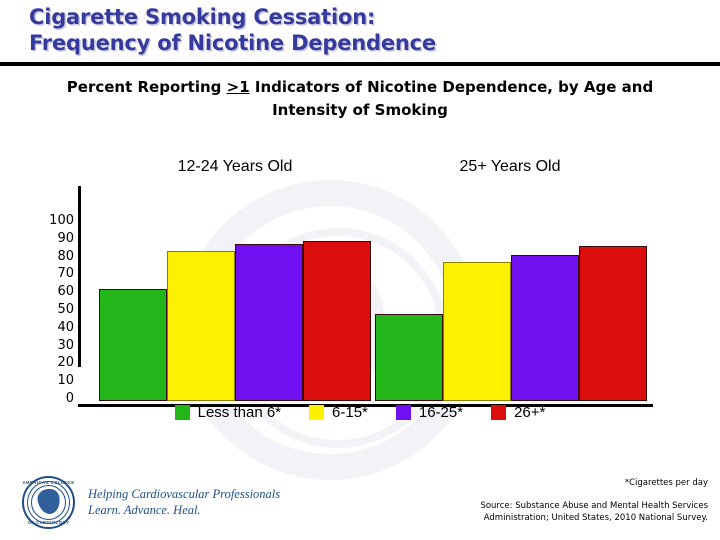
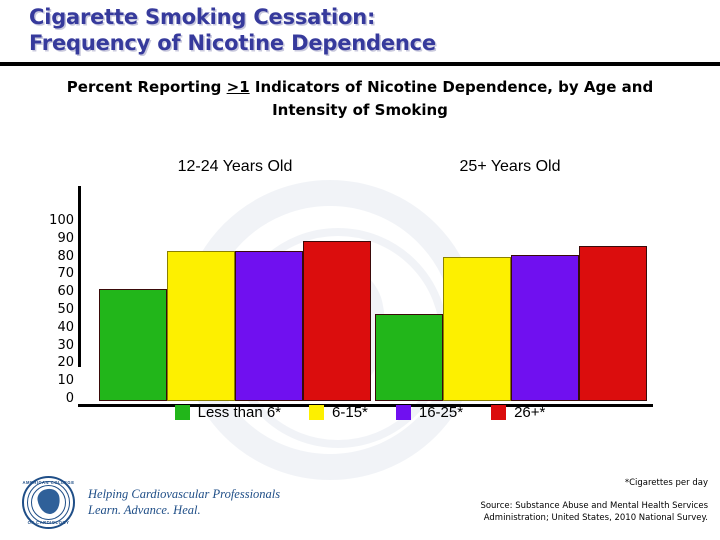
16-25*/12-24 Years Old: 88 -> 84
6-15*/25+ Years Old: 78 -> 81
